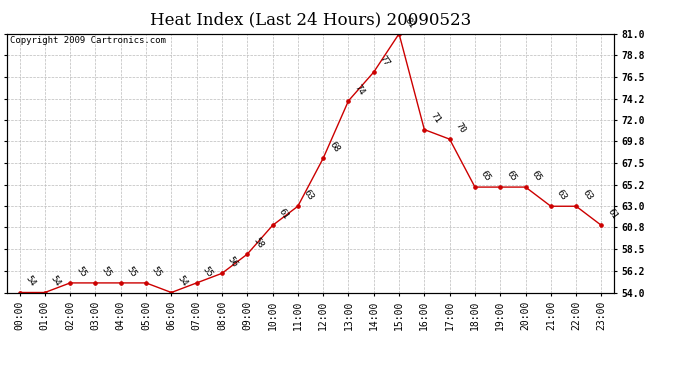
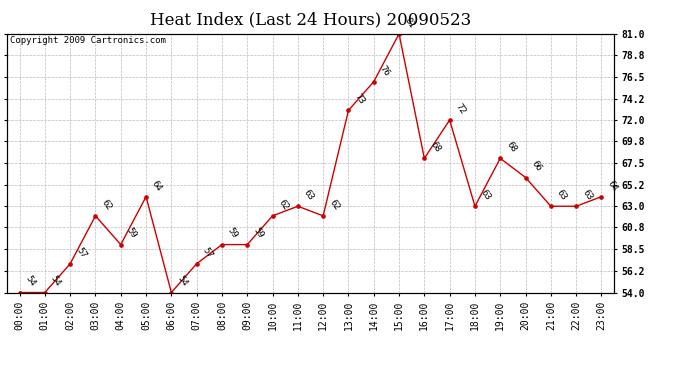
02:00: 55 -> 57
03:00: 55 -> 62
04:00: 55 -> 59
05:00: 55 -> 64
07:00: 55 -> 57
08:00: 56 -> 59
09:00: 58 -> 59
10:00: 61 -> 62
12:00: 68 -> 62
13:00: 74 -> 73
14:00: 77 -> 76
16:00: 71 -> 68
17:00: 70 -> 72
18:00: 65 -> 63
19:00: 65 -> 68
20:00: 65 -> 66
23:00: 61 -> 64
